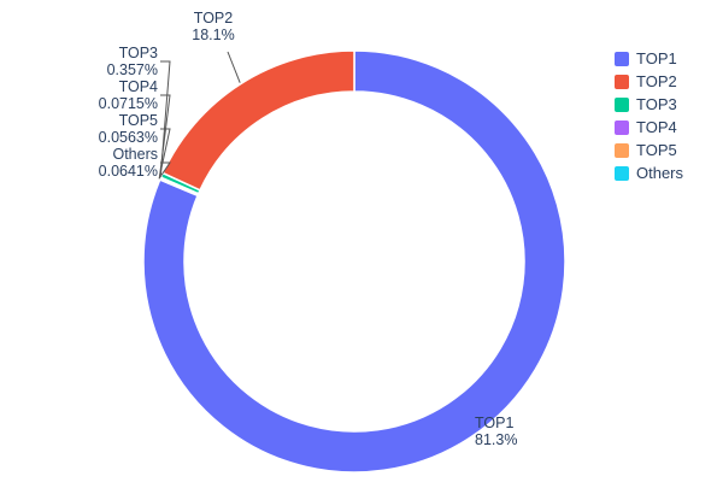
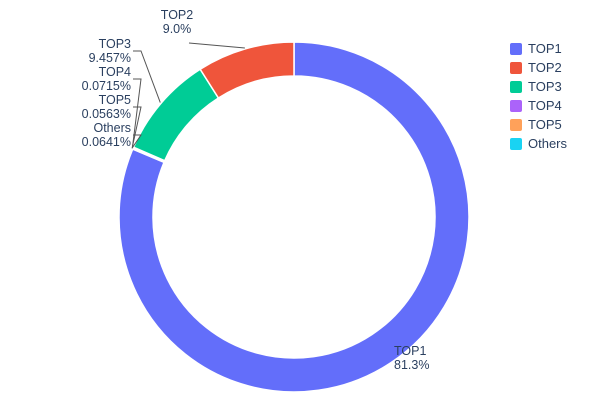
TOP2: 18.1% -> 9.0%
TOP3: 0.357% -> 9.457%
